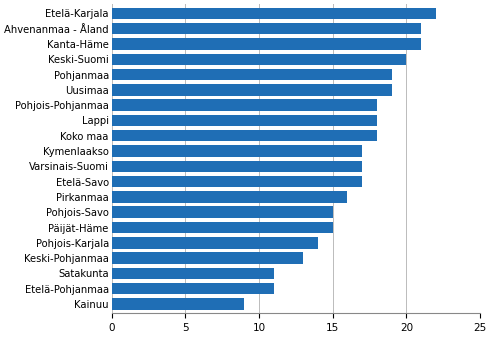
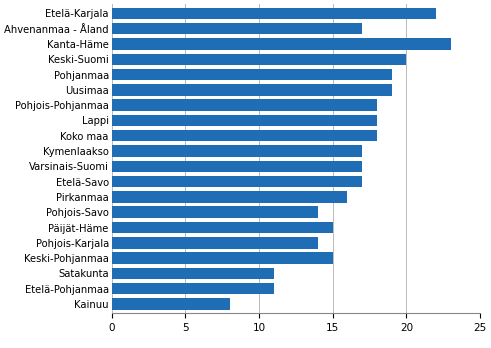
Ahvenanmaa - Åland: 21 -> 17
Kanta-Häme: 21 -> 23
Pohjois-Savo: 15 -> 14
Keski-Pohjanmaa: 13 -> 15
Kainuu: 9 -> 8
